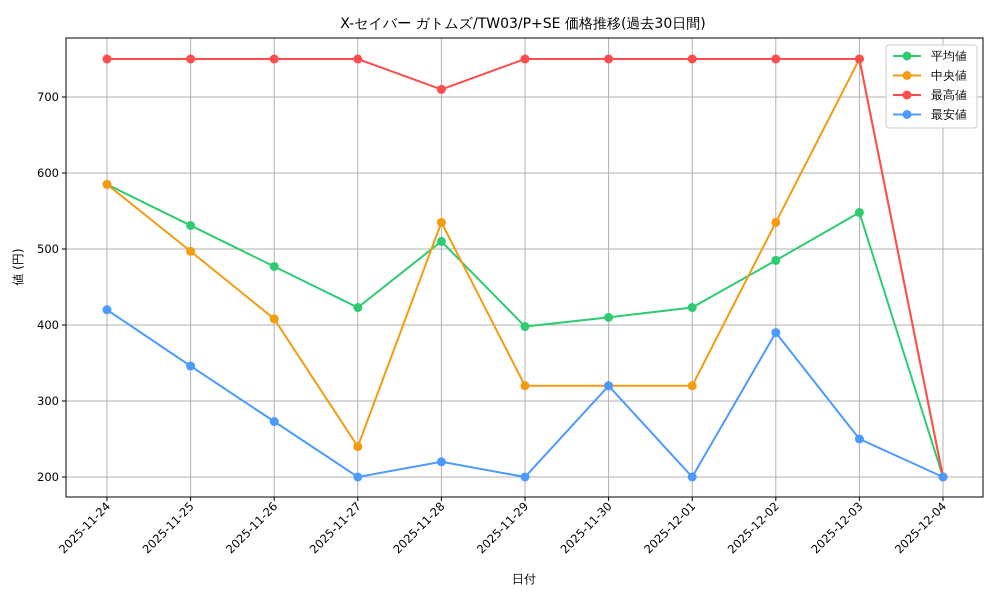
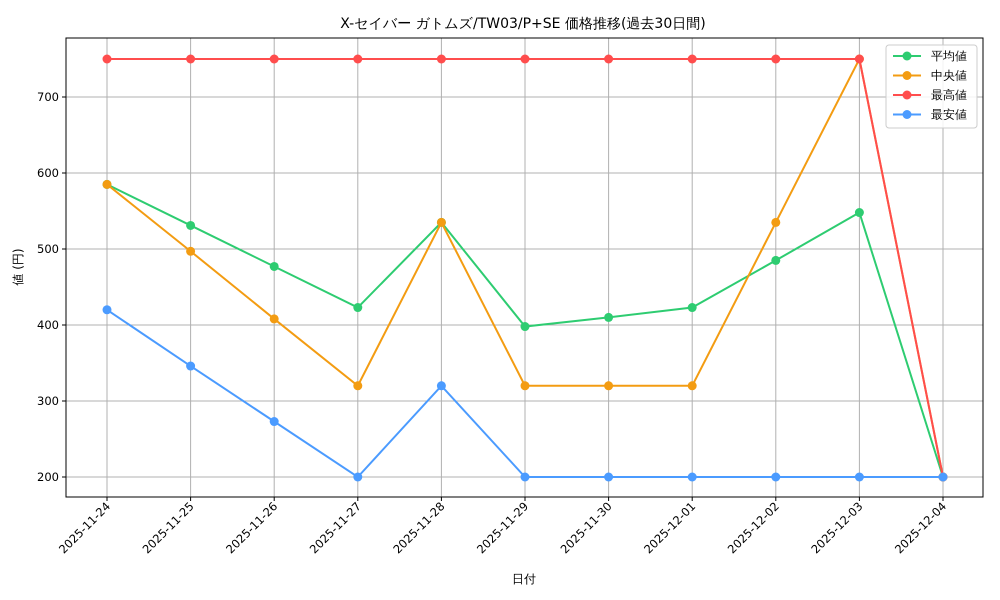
中央値/2025-11-27: 240 -> 320
平均値/2025-11-28: 510 -> 540
最高値/2025-11-28: 710 -> 750
最安値/2025-11-28: 220 -> 320
最安値/2025-11-30: 320 -> 200
最安値/2025-12-02: 390 -> 200
最安値/2025-12-03: 250 -> 200
